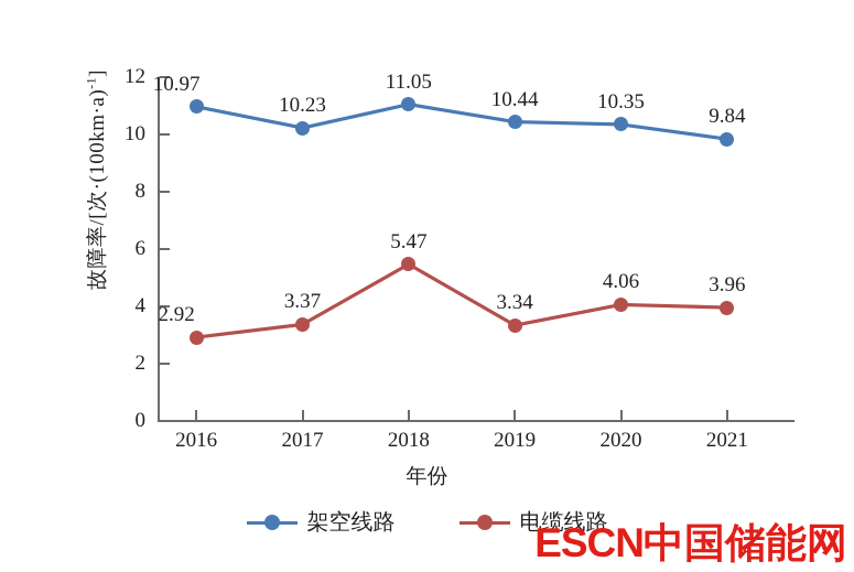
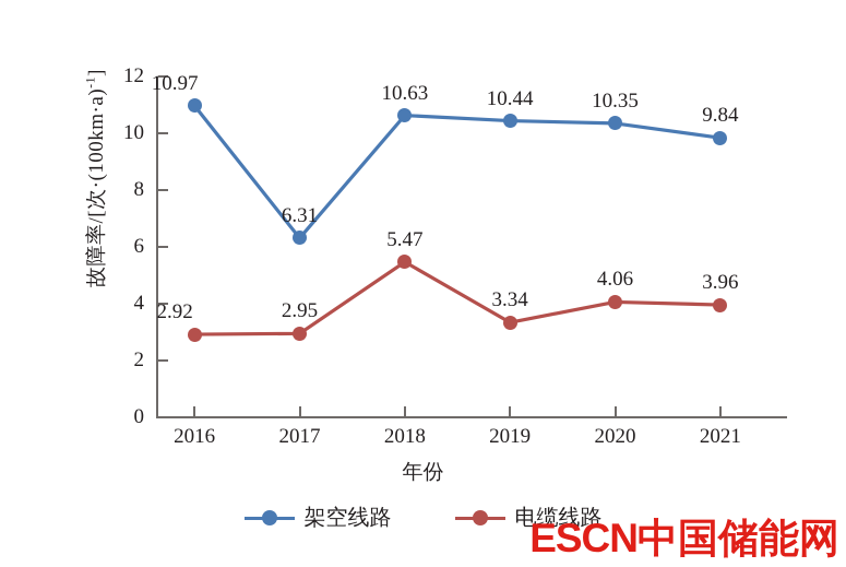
架空线路/2017: 10.23 -> 6.31
电缆线路/2017: 3.37 -> 2.95
架空线路/2018: 11.05 -> 10.63
